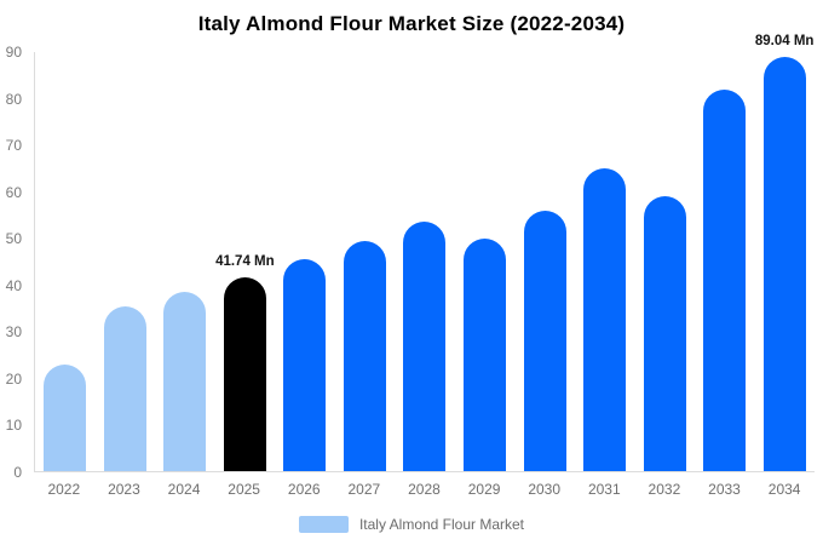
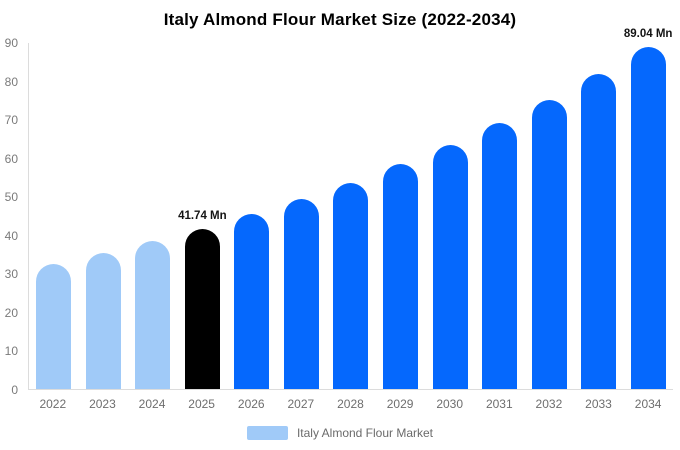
2022: 23 -> 32
2029: 50 -> 58
2030: 56 -> 64
2031: 65 -> 69
2032: 59 -> 75
